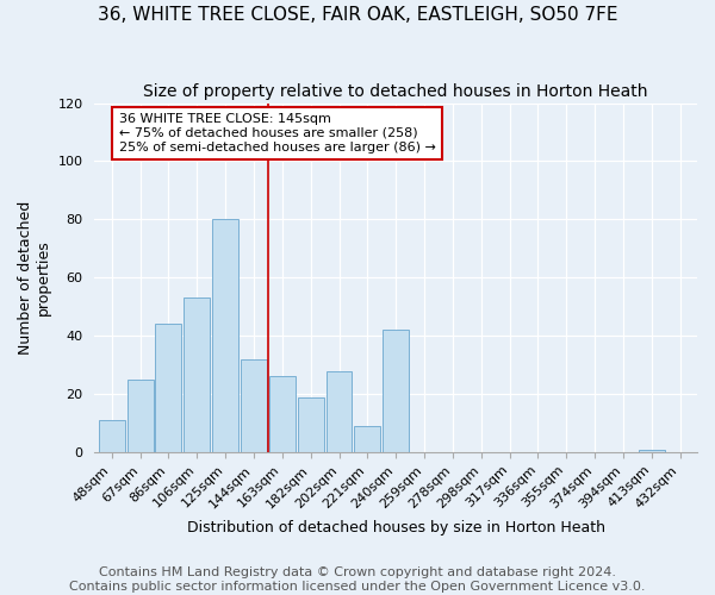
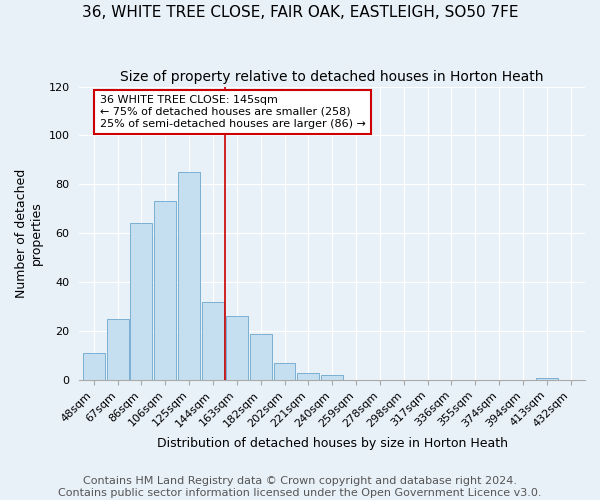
86sqm: 44 -> 64
106sqm: 53 -> 73
125sqm: 80 -> 85
202sqm: 28 -> 7
221sqm: 9 -> 3
240sqm: 42 -> 2
